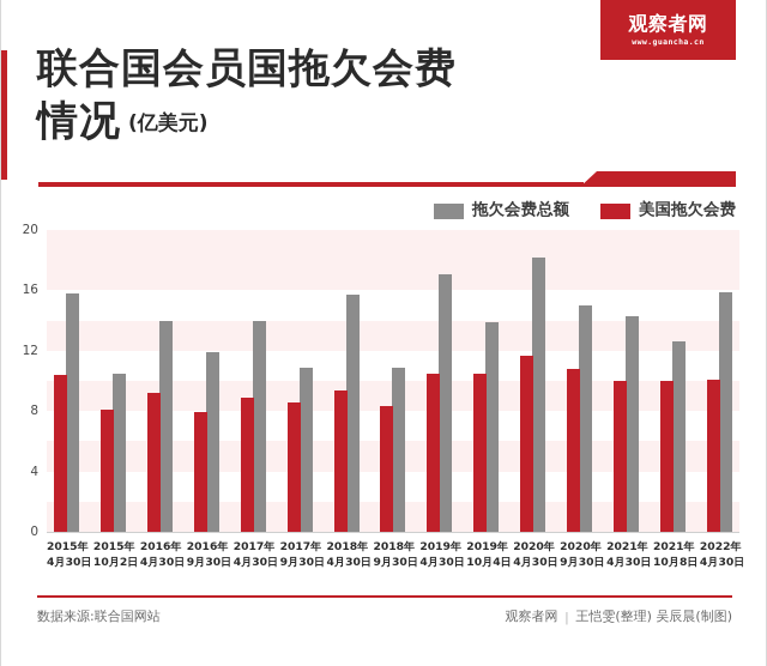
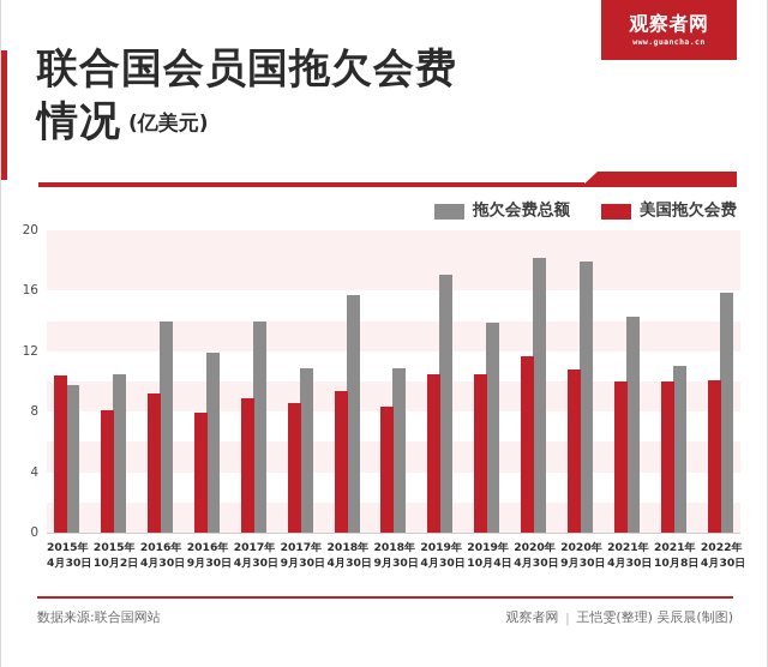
拖欠会费总额/2015年4月30日: 15.8 -> 9.8
拖欠会费总额/2020年9月30日: 15.0 -> 17.9
拖欠会费总额/2021年10月8日: 12.6 -> 11.0
